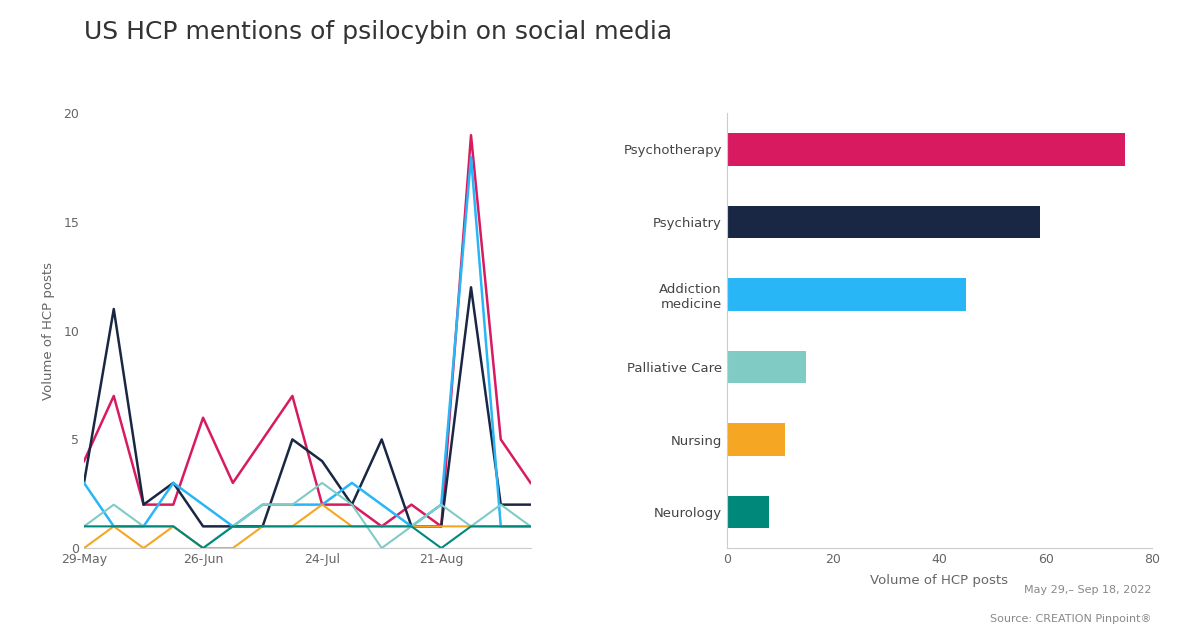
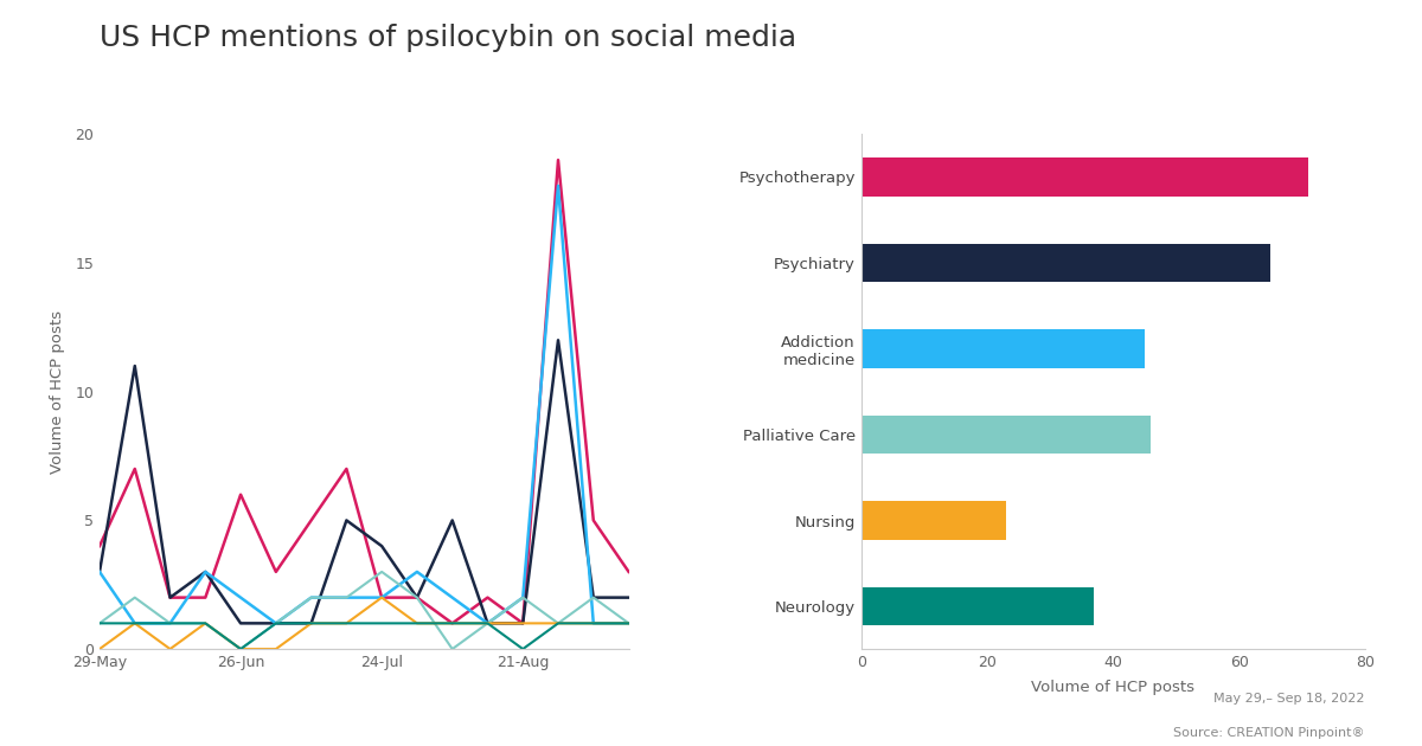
Psychotherapy: 75 -> 71
Psychiatry: 59 -> 65
Palliative Care: 15 -> 46
Nursing: 11 -> 23
Neurology: 8 -> 37
